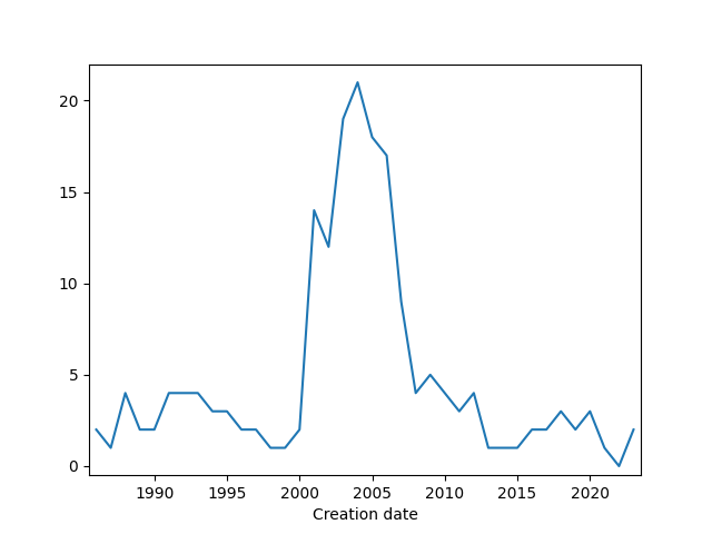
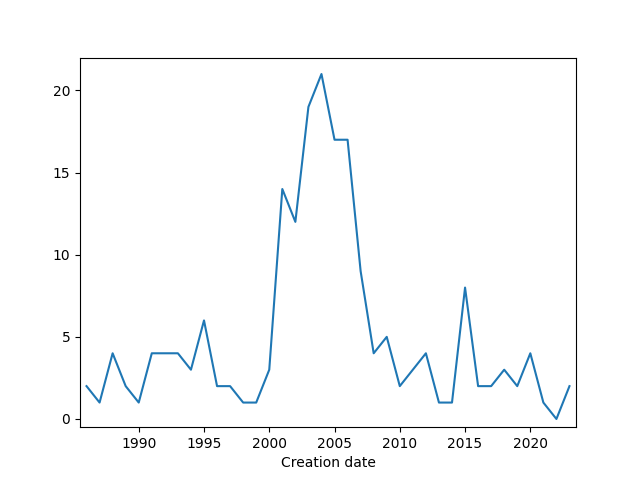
1990: 2 -> 1
1995: 3 -> 6
2000: 2 -> 3
2005: 18 -> 17
2010: 4 -> 2
2015: 1 -> 8
2020: 3 -> 4
